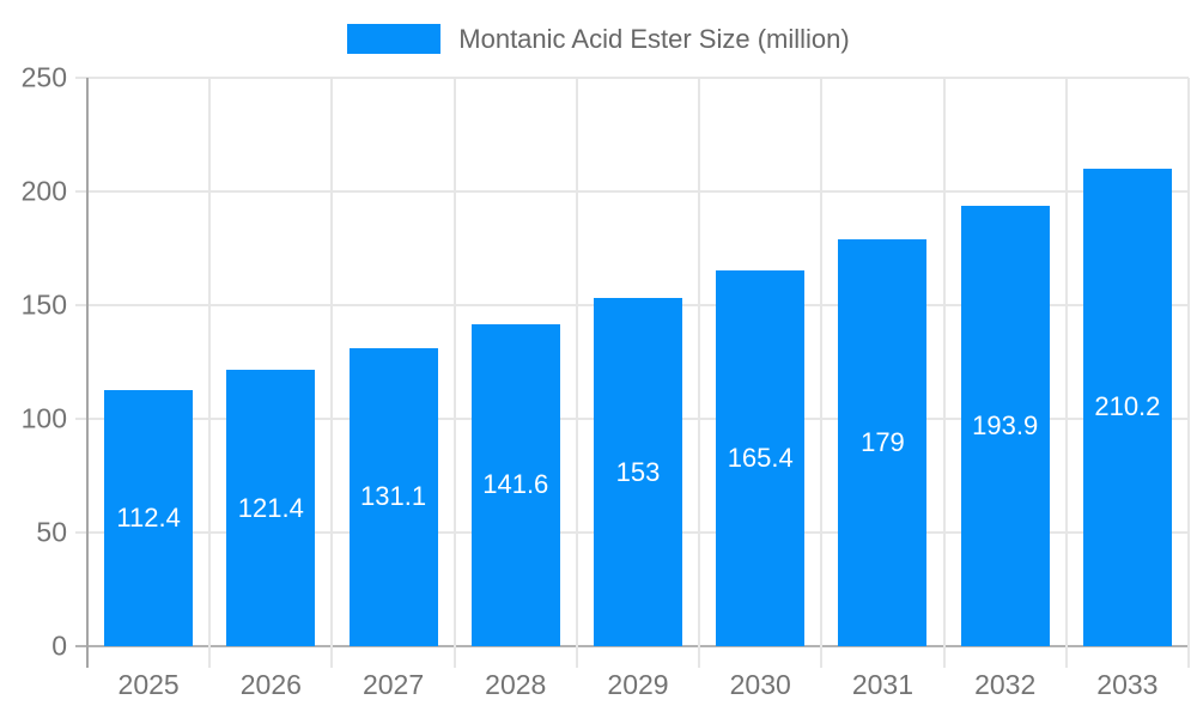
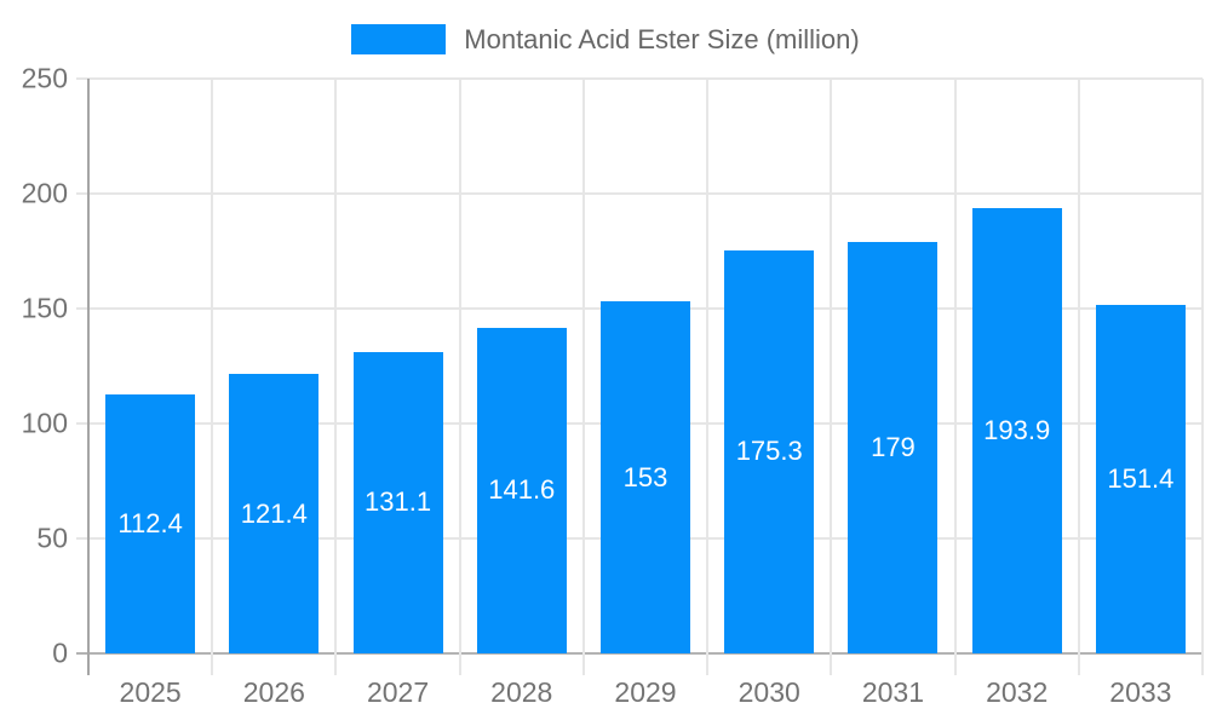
2030: 165.4 -> 175.3
2033: 210.2 -> 151.4
